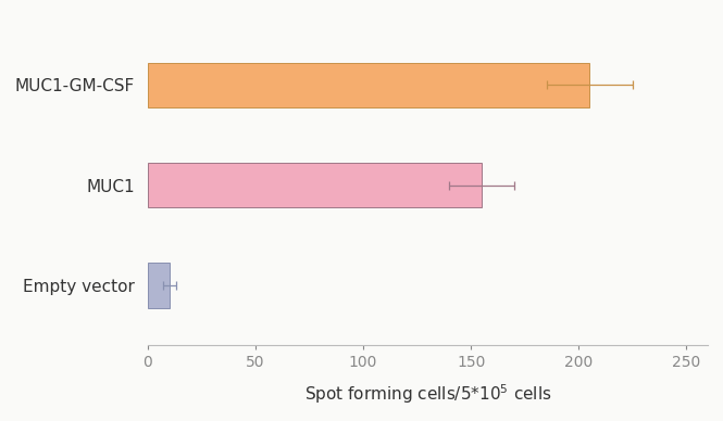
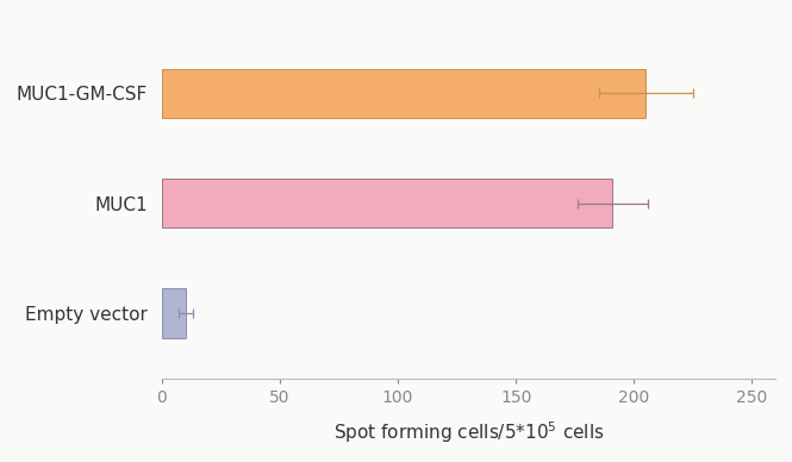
MUC1: 155 -> 191
